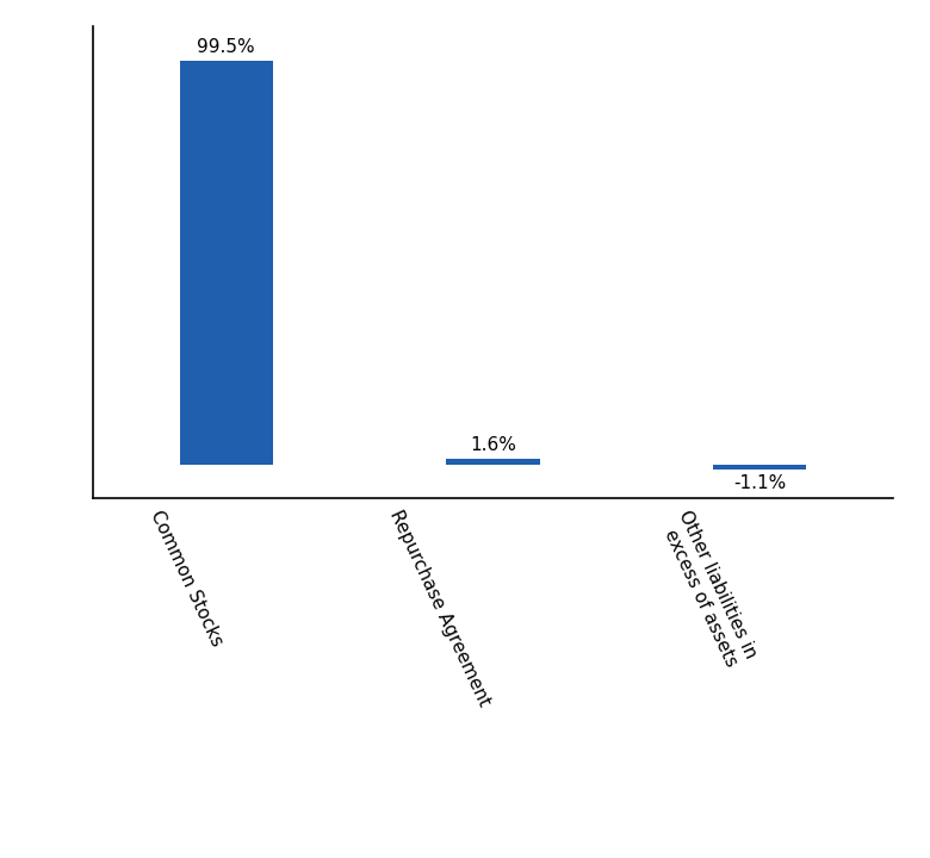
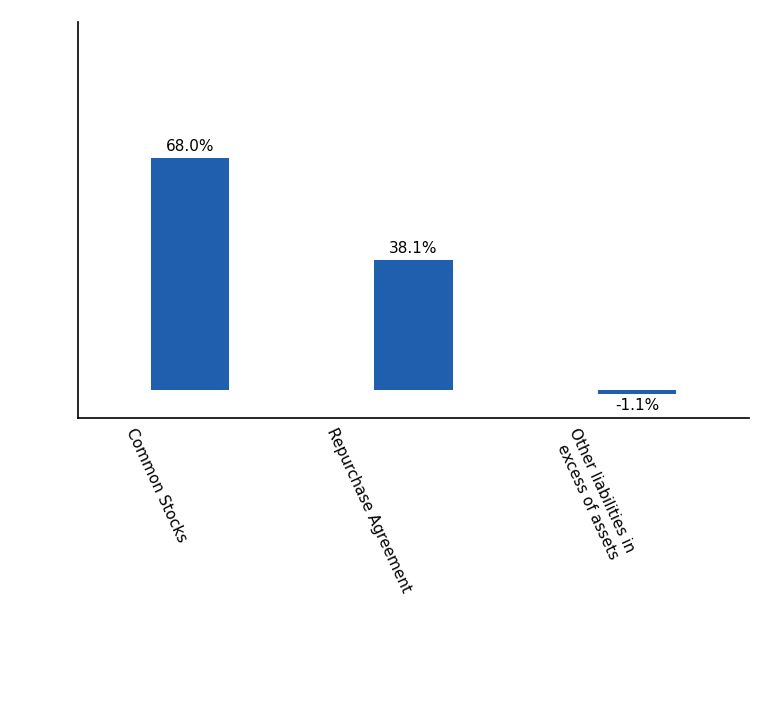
Common Stocks: 99.5% -> 68.0%
Repurchase Agreement: 1.6% -> 38.1%
